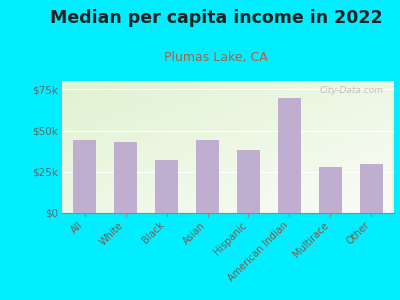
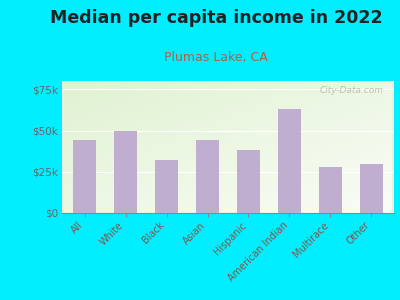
White: $43k -> $50k
American Indian: $70k -> $63k
